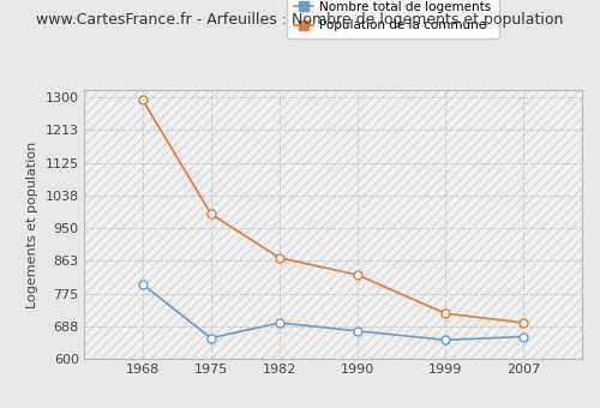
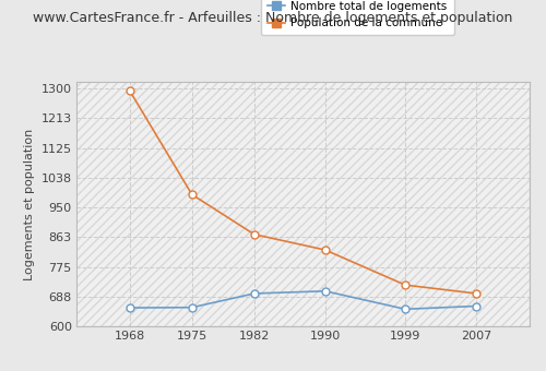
Nombre total de logements/1968: 800 -> 655
Nombre total de logements/1990: 675 -> 704
